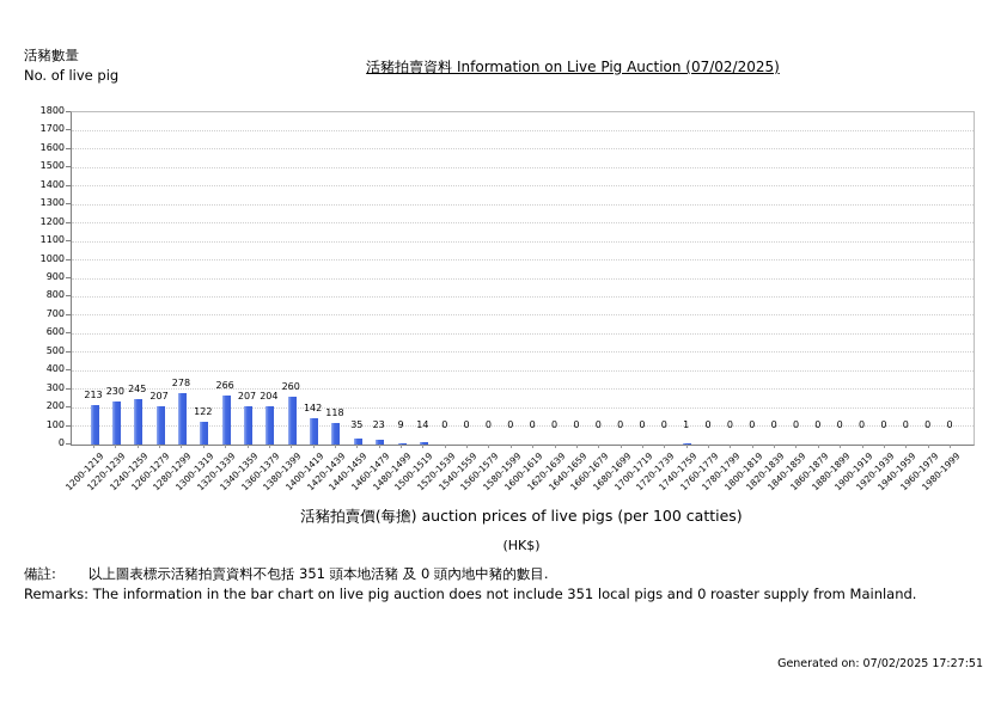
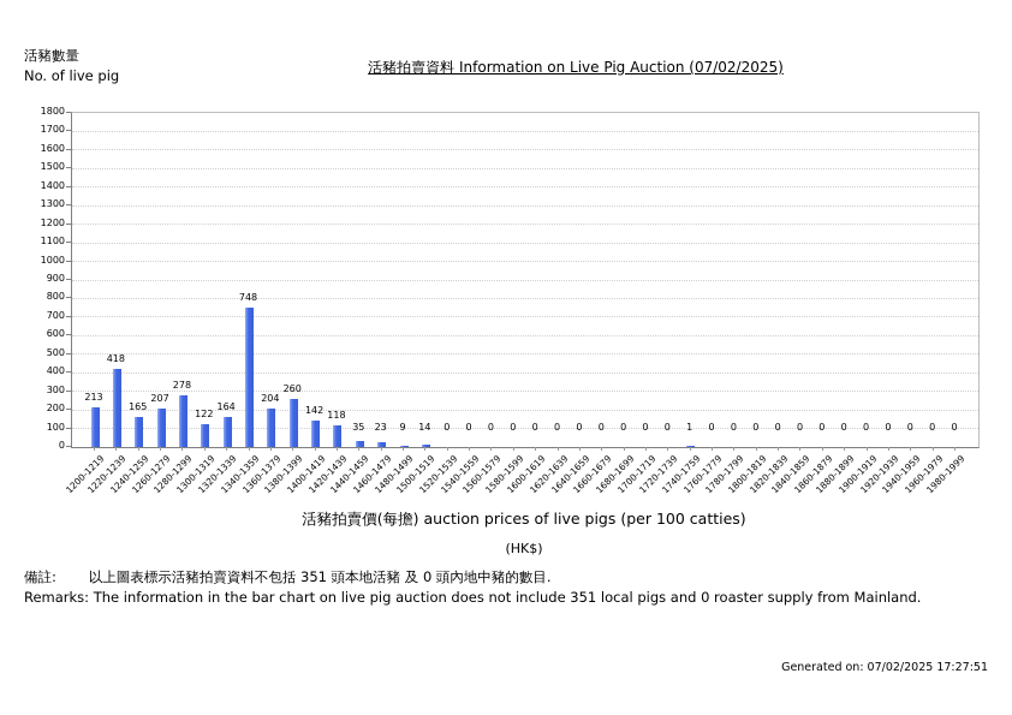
1220-1239: 230 -> 418
1240-1259: 245 -> 165
1320-1339: 266 -> 164
1340-1359: 207 -> 748
